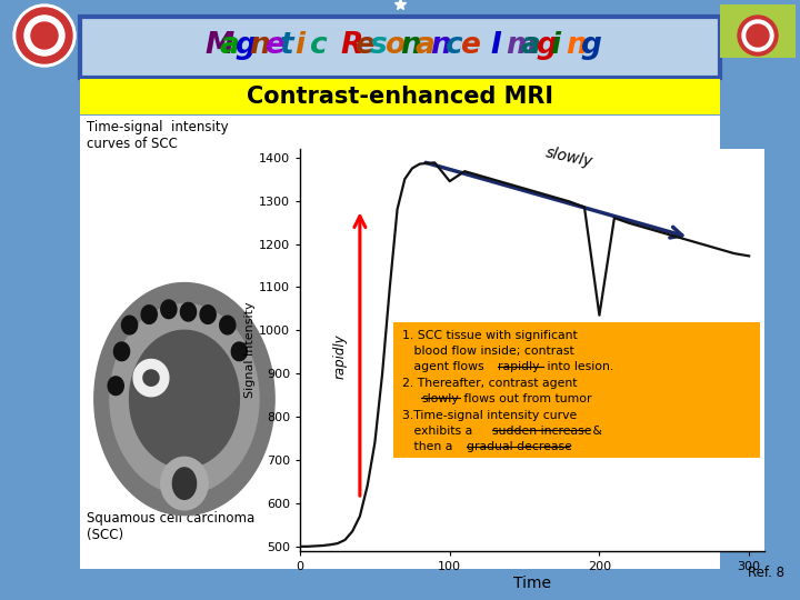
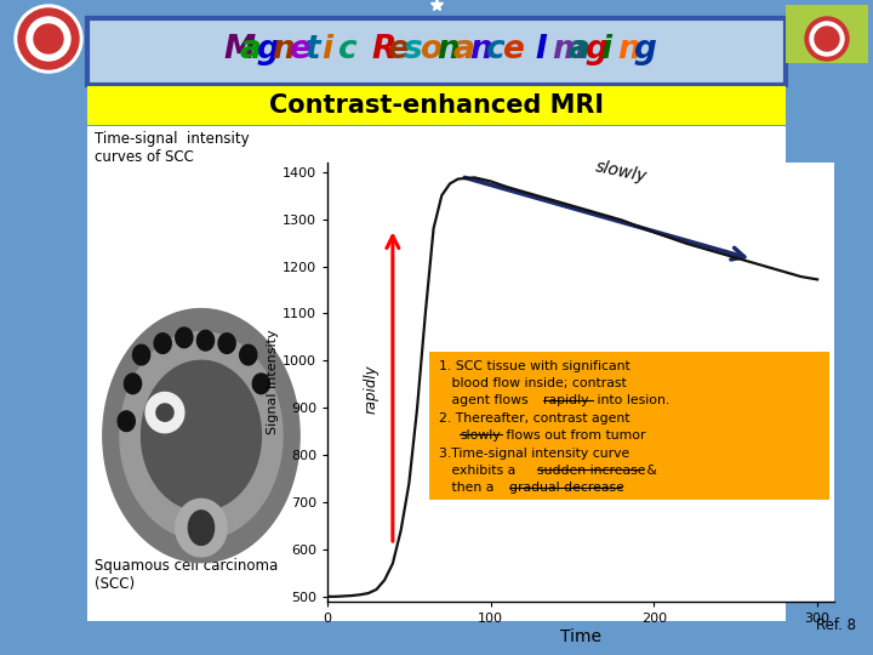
100: 1345 -> 1380
200: 1035 -> 1272
